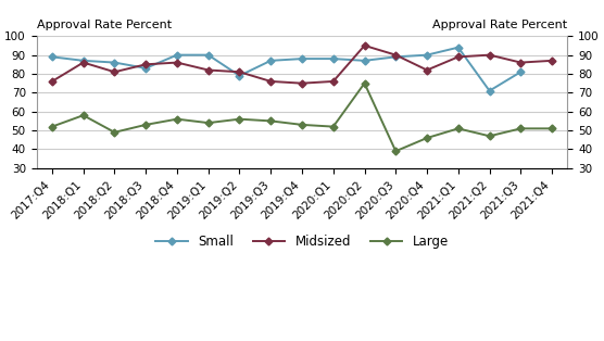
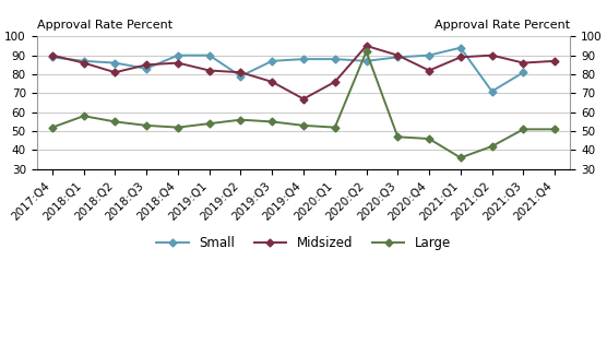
Midsized/2017:Q4: 76 -> 90
Large/2018:Q2: 49 -> 55
Large/2018:Q4: 56 -> 52
Midsized/2019:Q4: 75 -> 67
Large/2020:Q2: 75 -> 92
Large/2020:Q3: 39 -> 47
Large/2021:Q1: 51 -> 36
Large/2021:Q2: 47 -> 42
